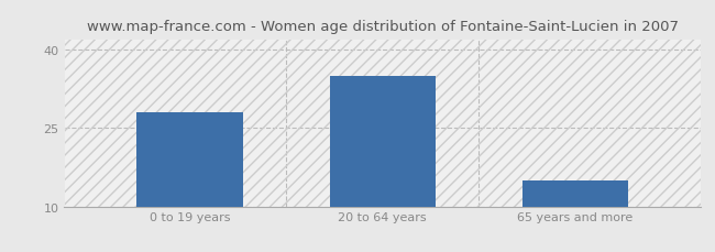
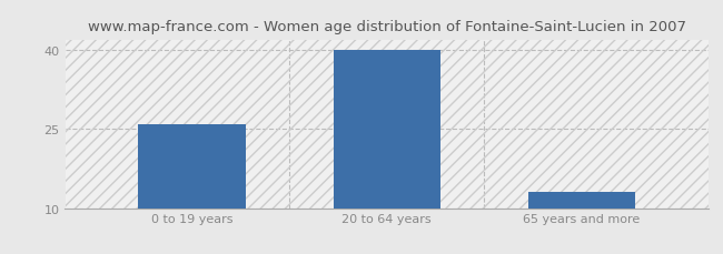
0 to 19 years: 28 -> 26
20 to 64 years: 35 -> 40
65 years and more: 15 -> 13
